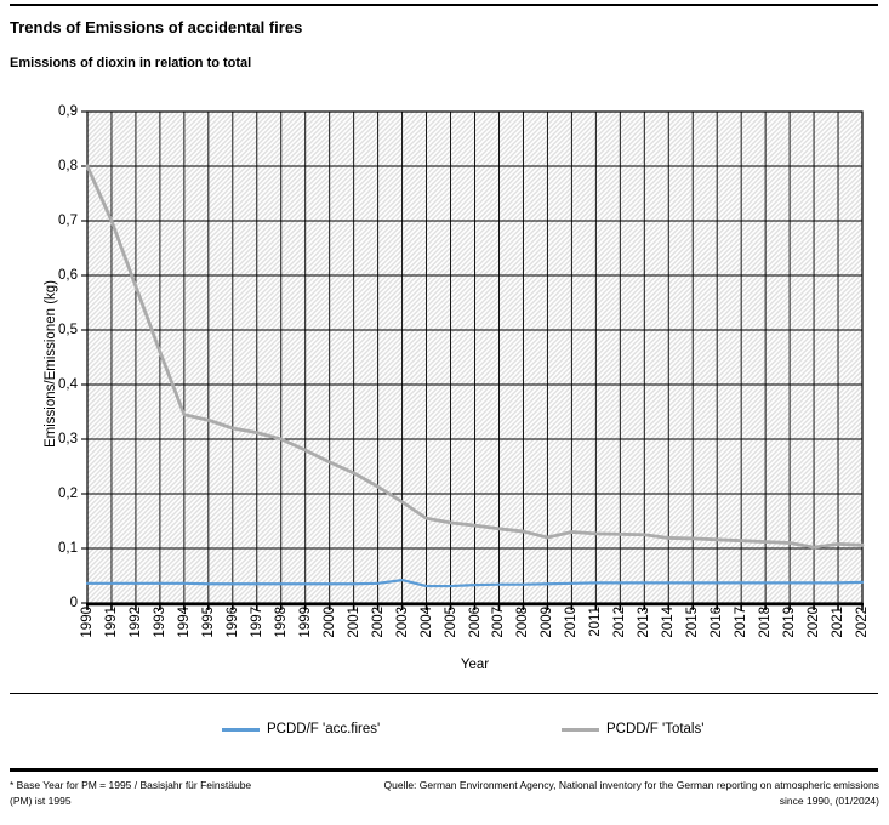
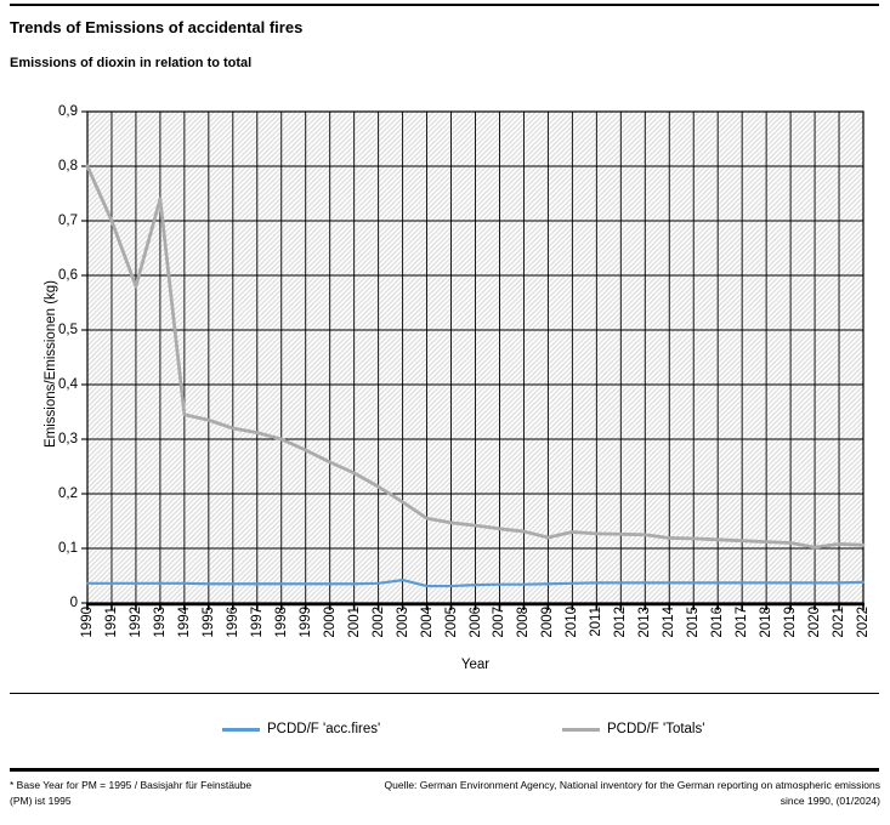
PCDD/F 'Totals'/1993: 0,46 -> 0,74
